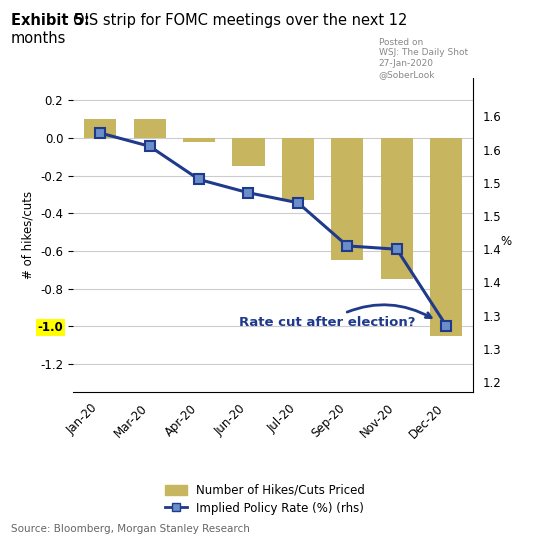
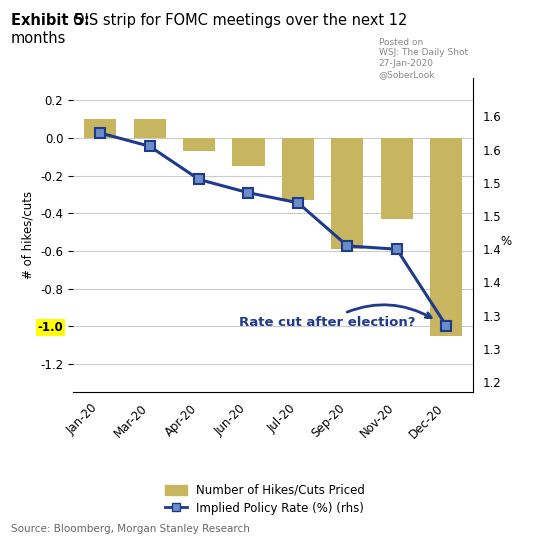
Number of Hikes/Cuts Priced/Apr-20: -0.02 -> -0.07
Number of Hikes/Cuts Priced/Sep-20: -0.65 -> -0.59
Number of Hikes/Cuts Priced/Nov-20: -0.75 -> -0.43
